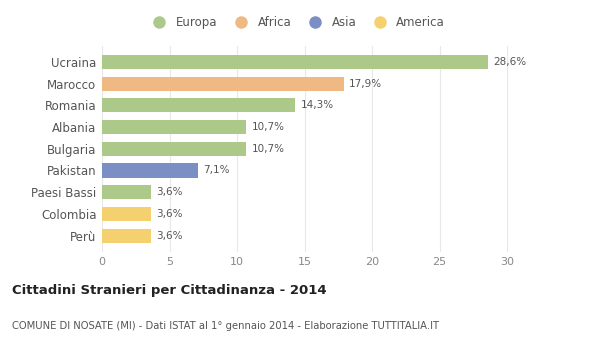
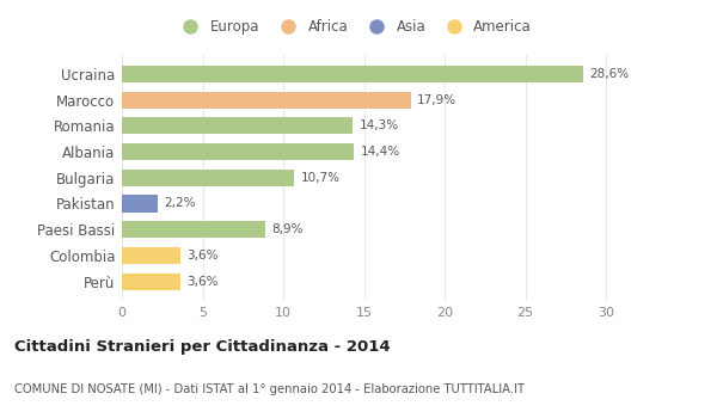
Albania: 10,7% -> 14,4%
Pakistan: 7,1% -> 2,2%
Paesi Bassi: 3,6% -> 8,9%
